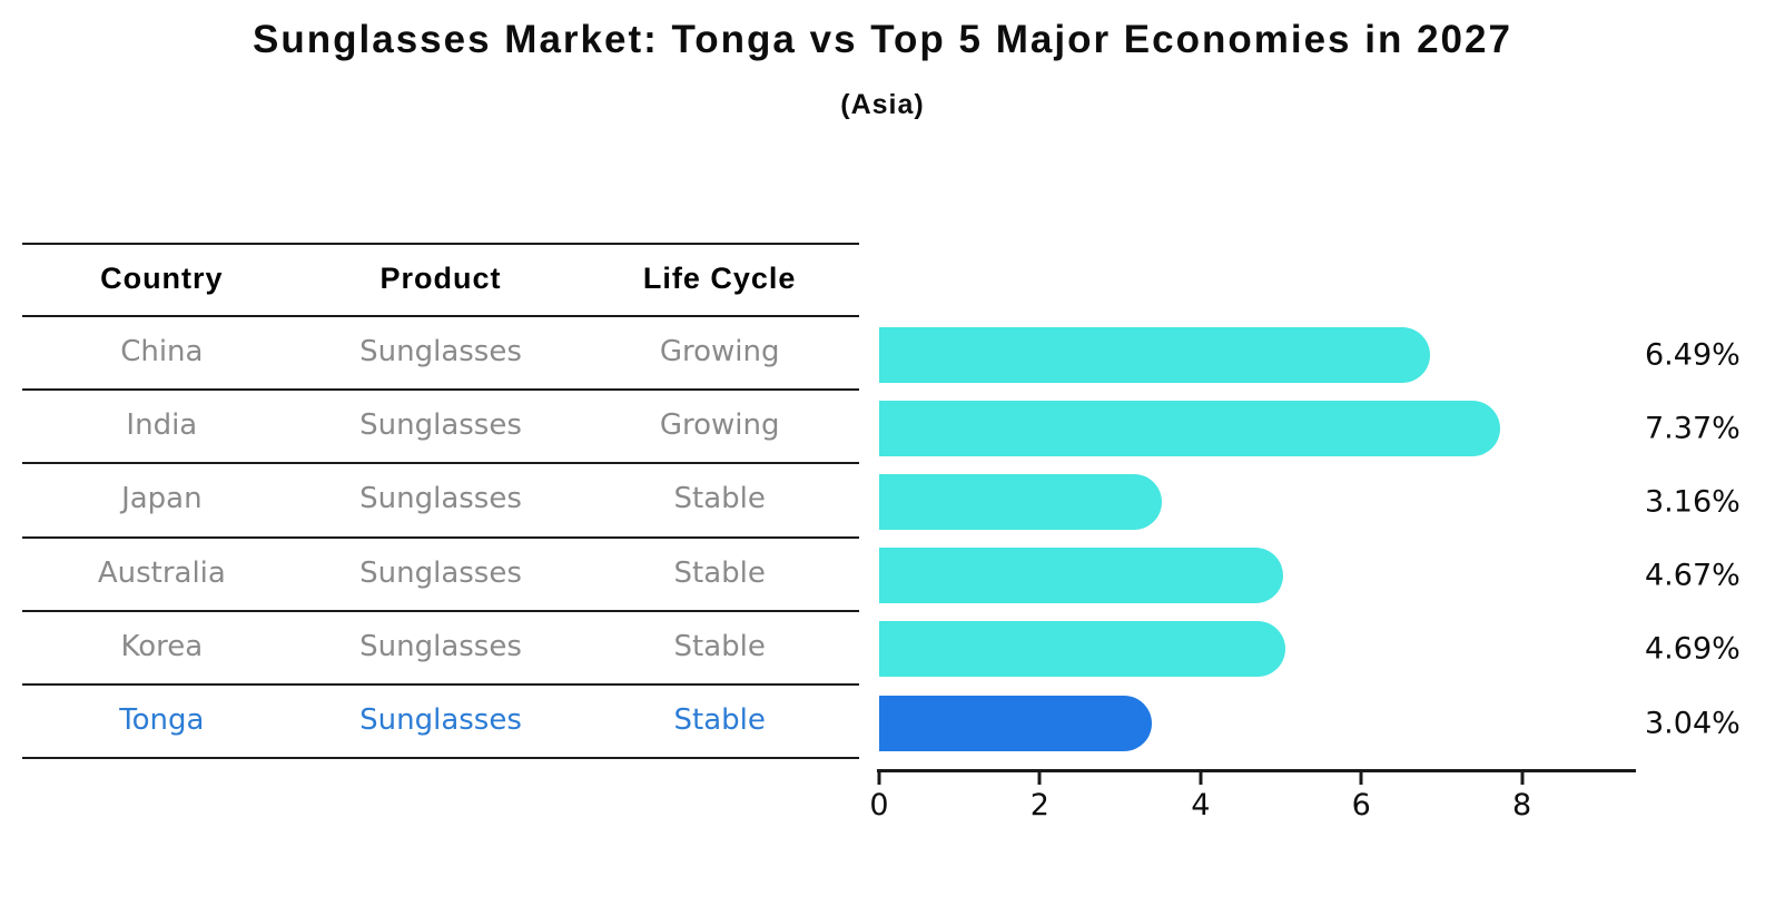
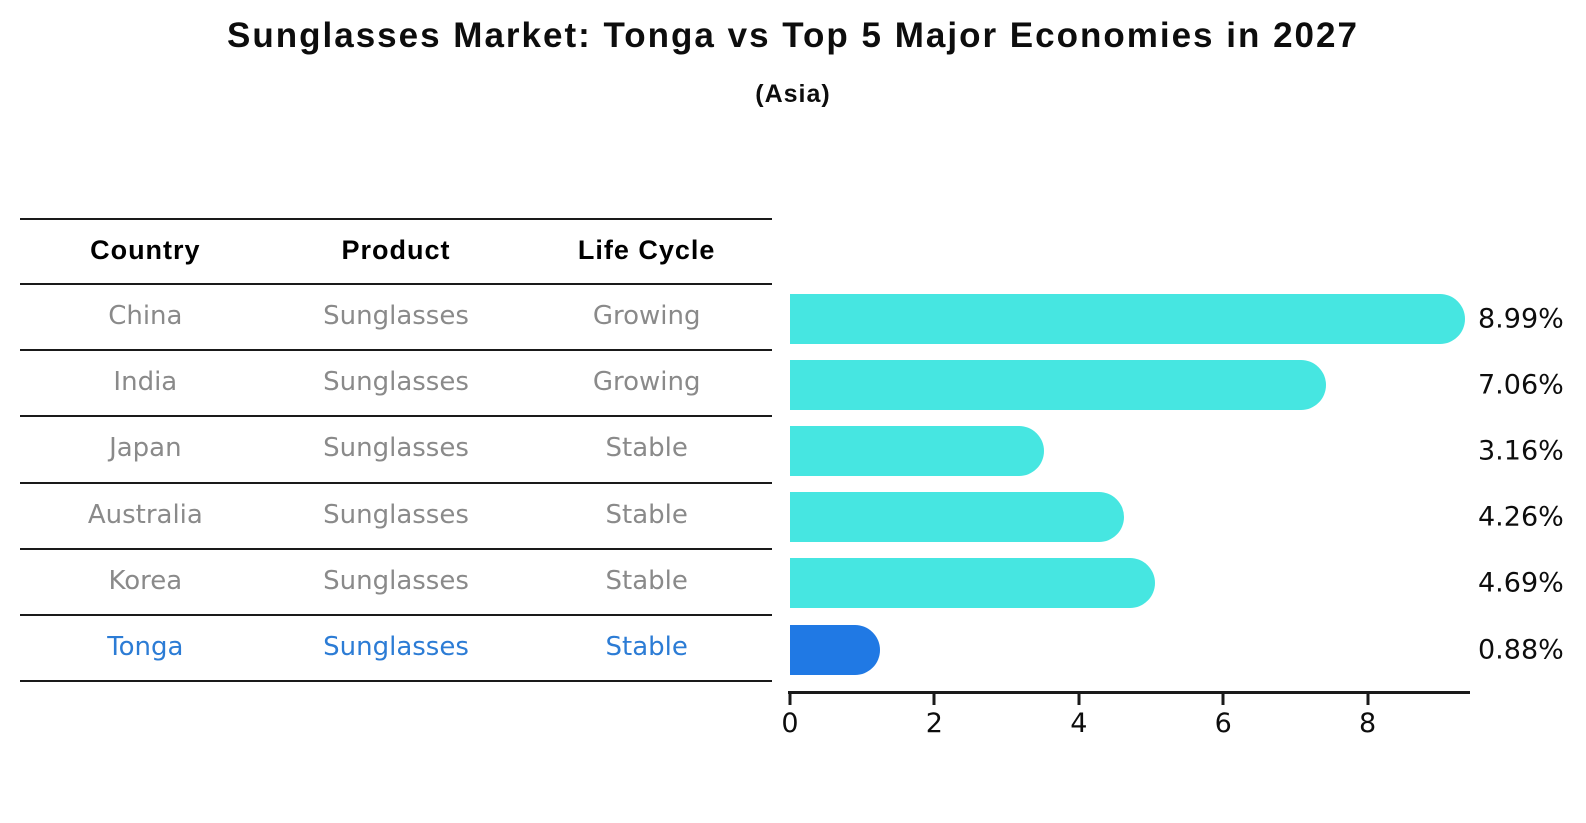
China: 6.49% -> 8.99%
India: 7.37% -> 7.06%
Australia: 4.67% -> 4.26%
Tonga: 3.04% -> 0.88%
